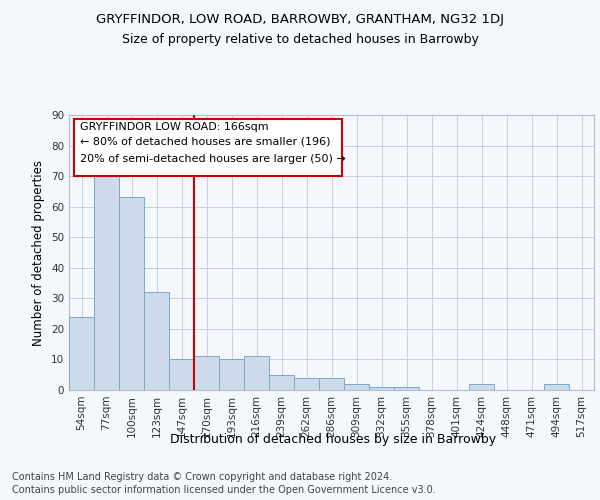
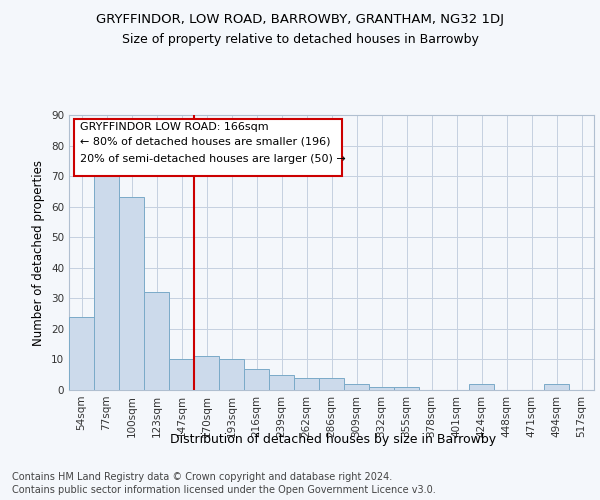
216sqm: 11 -> 7
